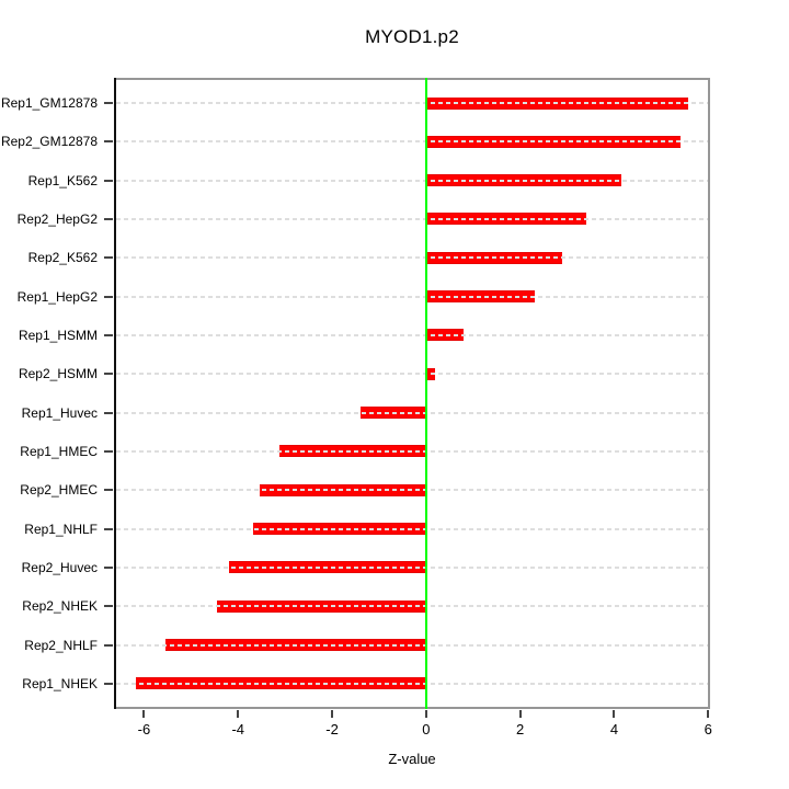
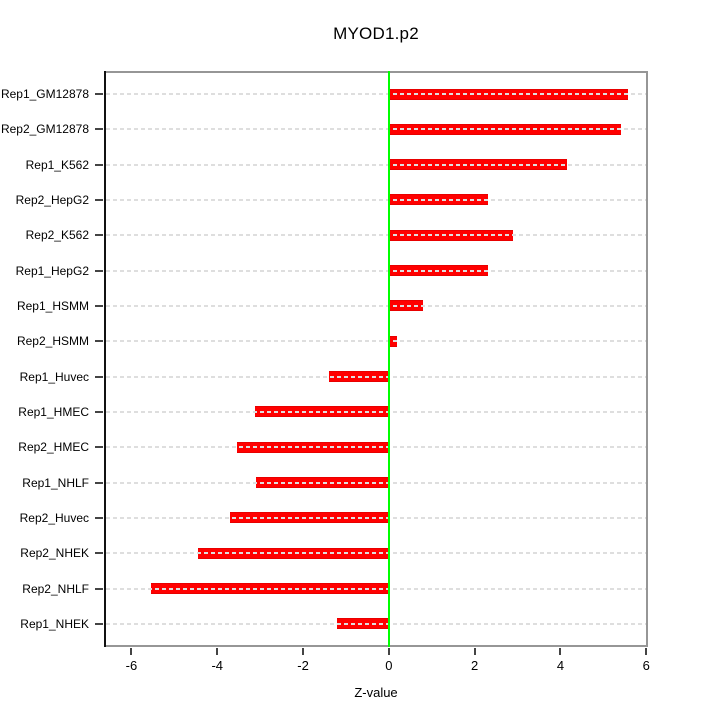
Rep2_HepG2: 3.4 -> 2.3
Rep1_NHLF: -3.7 -> -3.1
Rep2_Huvec: -4.2 -> -3.7
Rep1_NHEK: -6.2 -> -1.2
